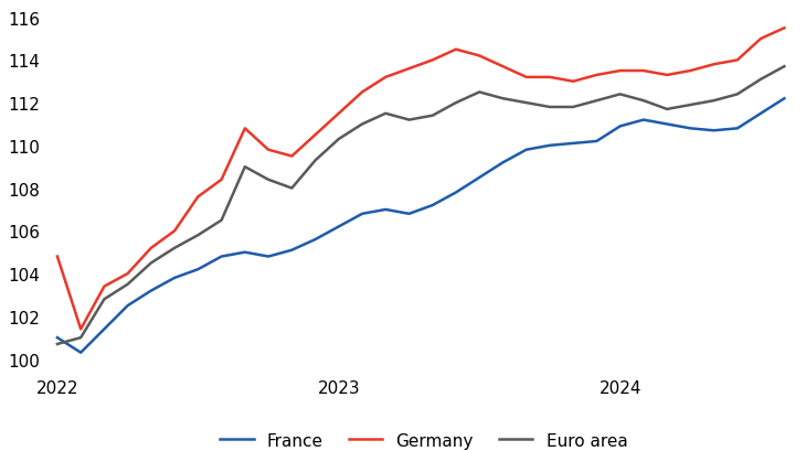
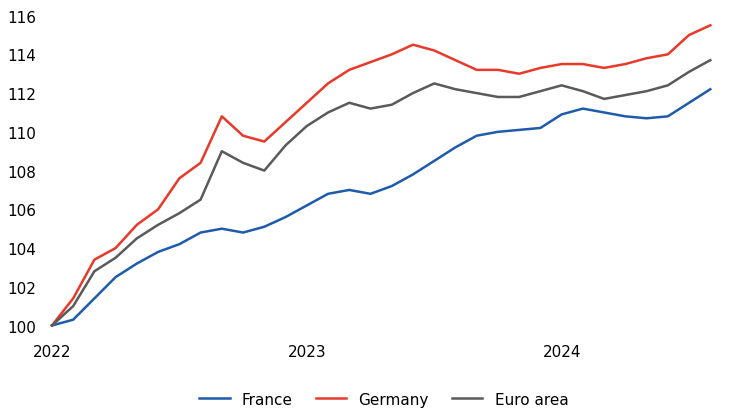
France/2022: 101.0 -> 100.0
Germany/2022: 104.8 -> 100.0
Euro area/2022: 100.7 -> 100.0
